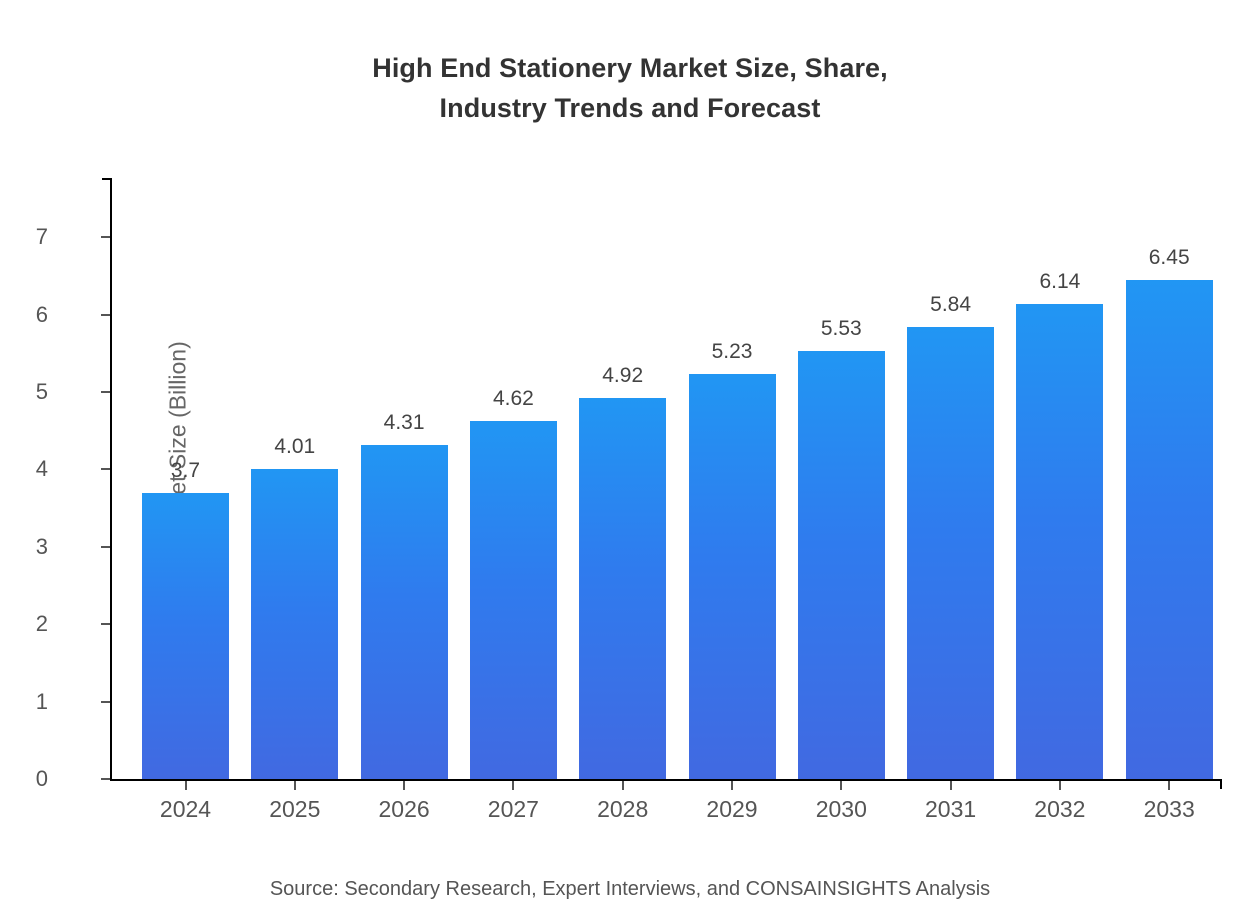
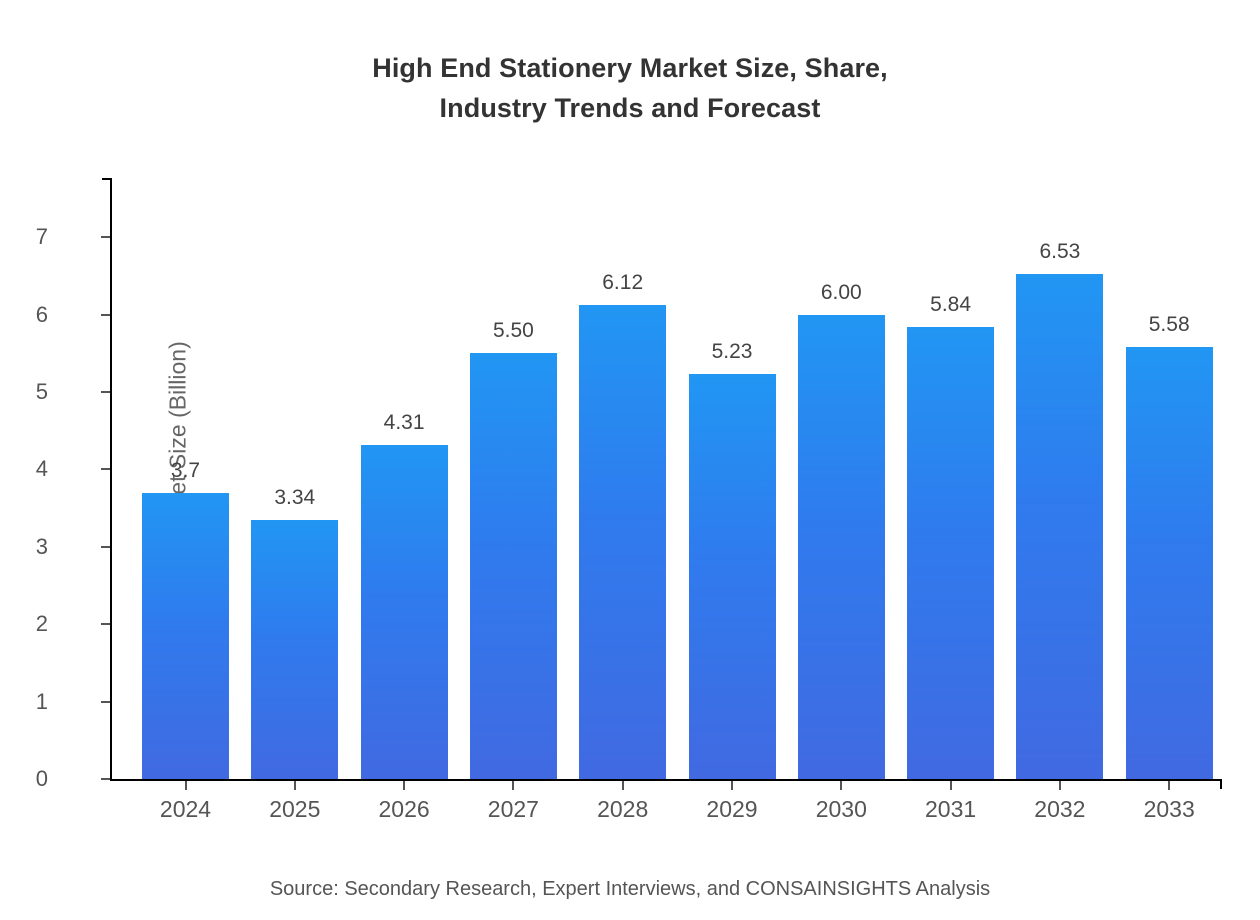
2025: 4.01 -> 3.34
2027: 4.62 -> 5.50
2028: 4.92 -> 6.12
2030: 5.53 -> 6.00
2032: 6.14 -> 6.53
2033: 6.45 -> 5.58
